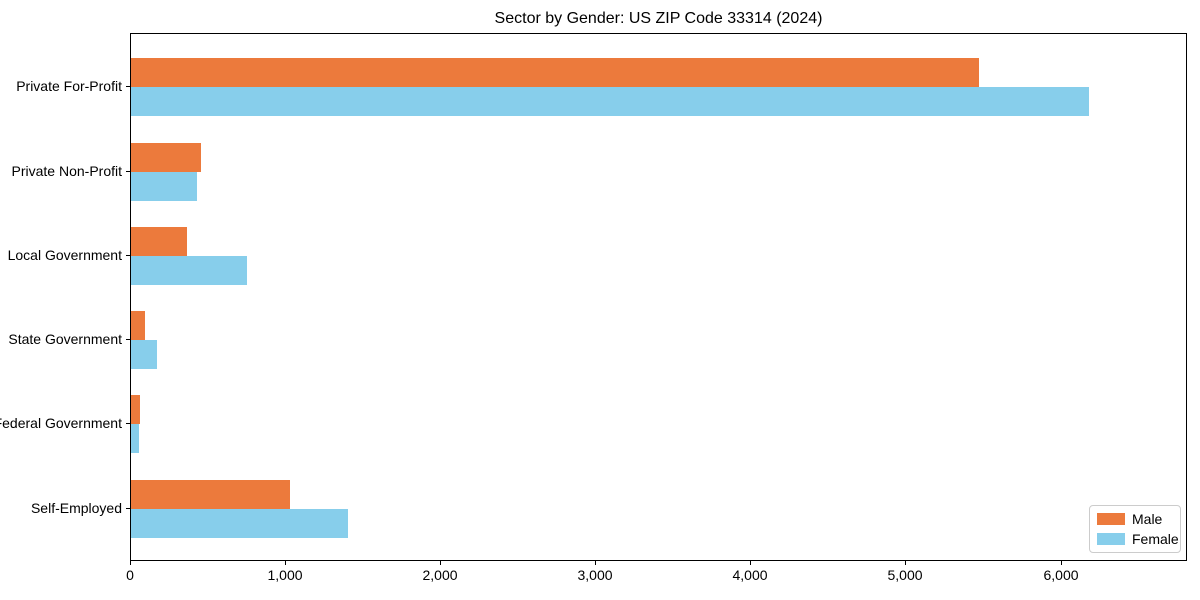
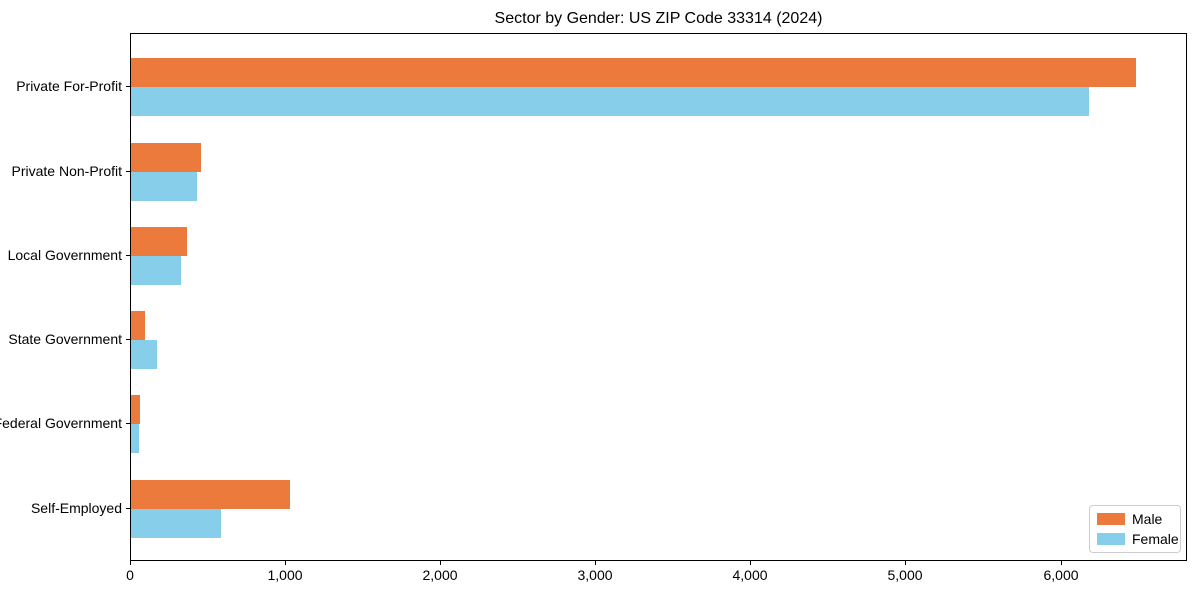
Male/Private For-Profit: 5480 -> 6490
Female/Local Government: 750 -> 320
Female/Self-Employed: 1400 -> 580
